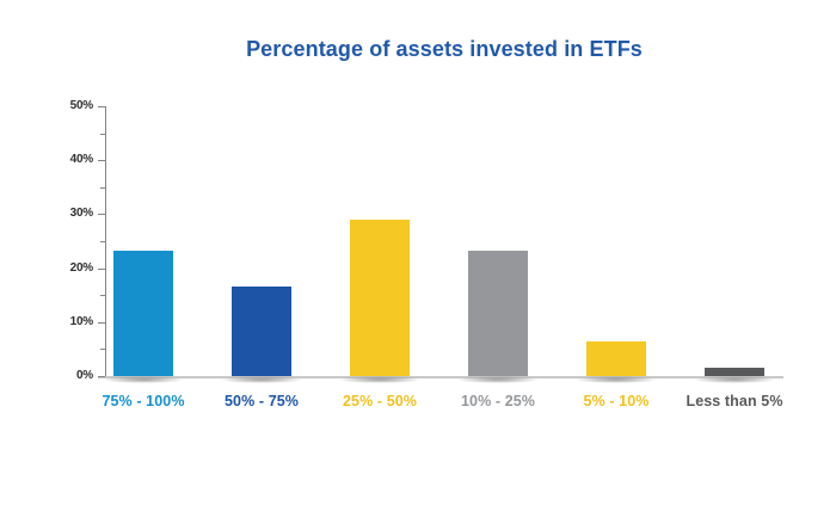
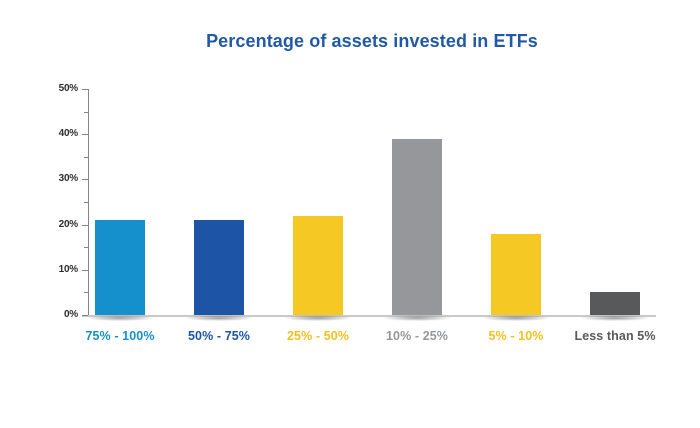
75% - 100%: 23% -> 21%
50% - 75%: 16% -> 21%
25% - 50%: 29% -> 22%
10% - 25%: 23% -> 39%
5% - 10%: 6% -> 18%
Less than 5%: 2% -> 5%
